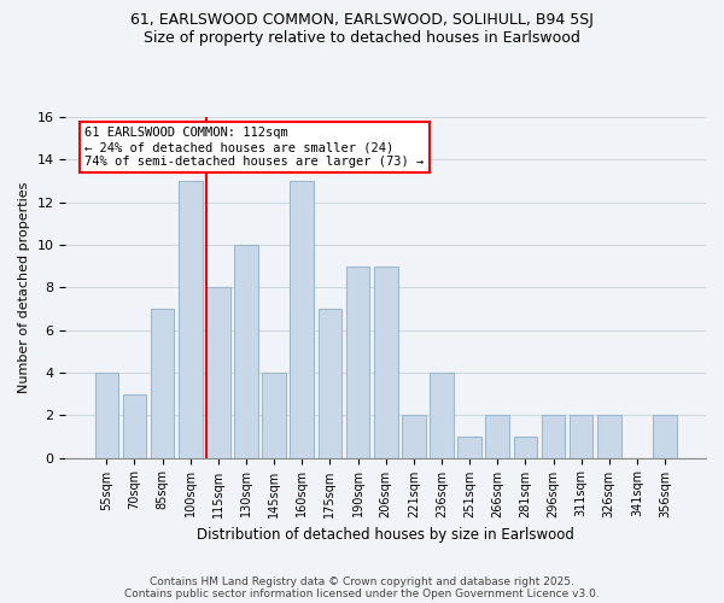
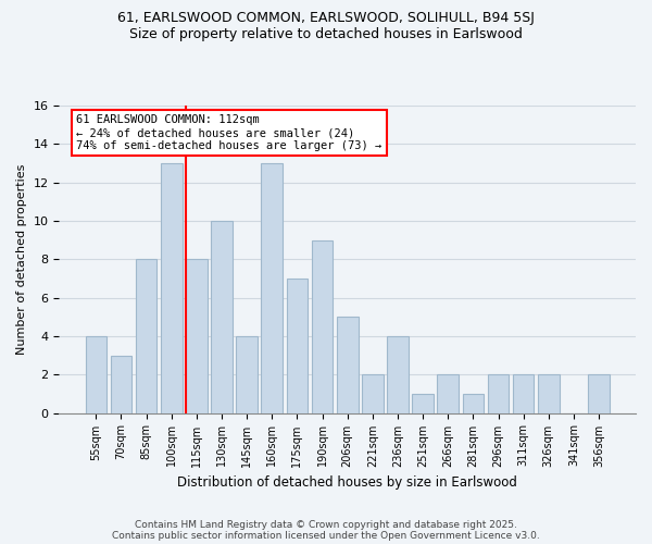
85sqm: 7 -> 8
206sqm: 9 -> 5
